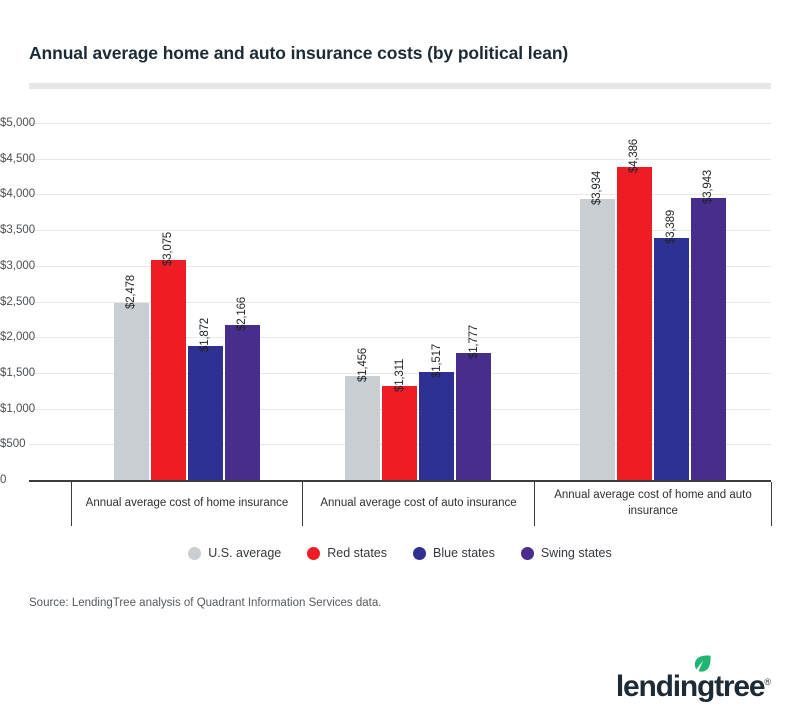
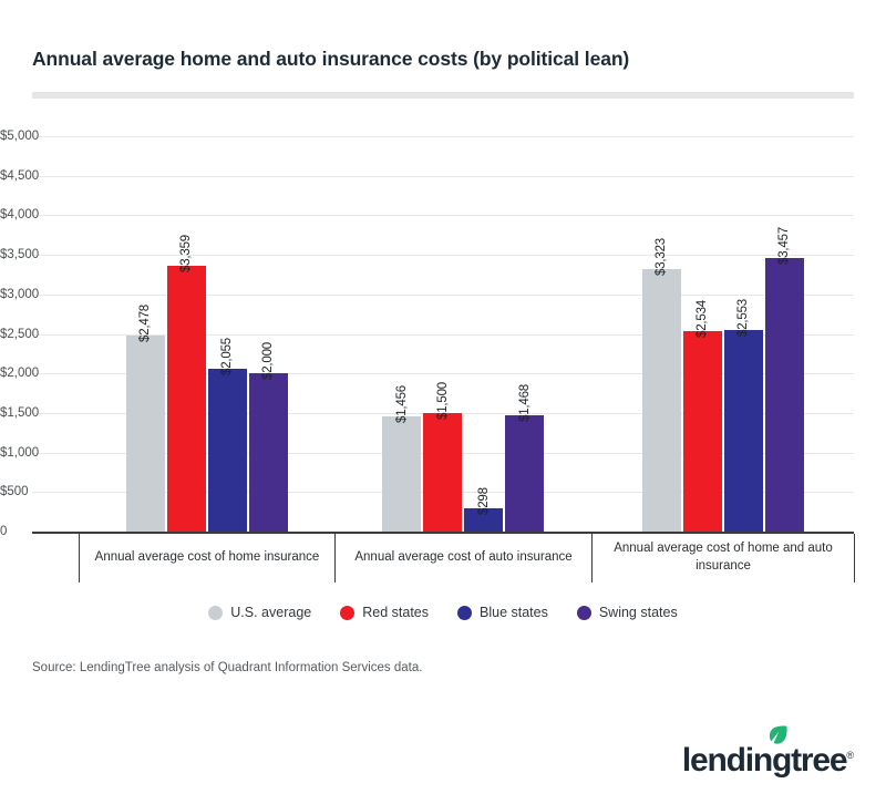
Red states/Annual average cost of home insurance: $3,075 -> $3,359
Blue states/Annual average cost of home insurance: $1,872 -> $2,055
Swing states/Annual average cost of home insurance: $2,166 -> $2,000
Red states/Annual average cost of auto insurance: $1,311 -> $1,500
Blue states/Annual average cost of auto insurance: $1,517 -> $298
Swing states/Annual average cost of auto insurance: $1,777 -> $1,468
U.S. average/Annual average cost of home and auto insurance: $3,934 -> $3,323
Red states/Annual average cost of home and auto insurance: $4,386 -> $2,534
Blue states/Annual average cost of home and auto insurance: $3,389 -> $2,553
Swing states/Annual average cost of home and auto insurance: $3,943 -> $3,457
